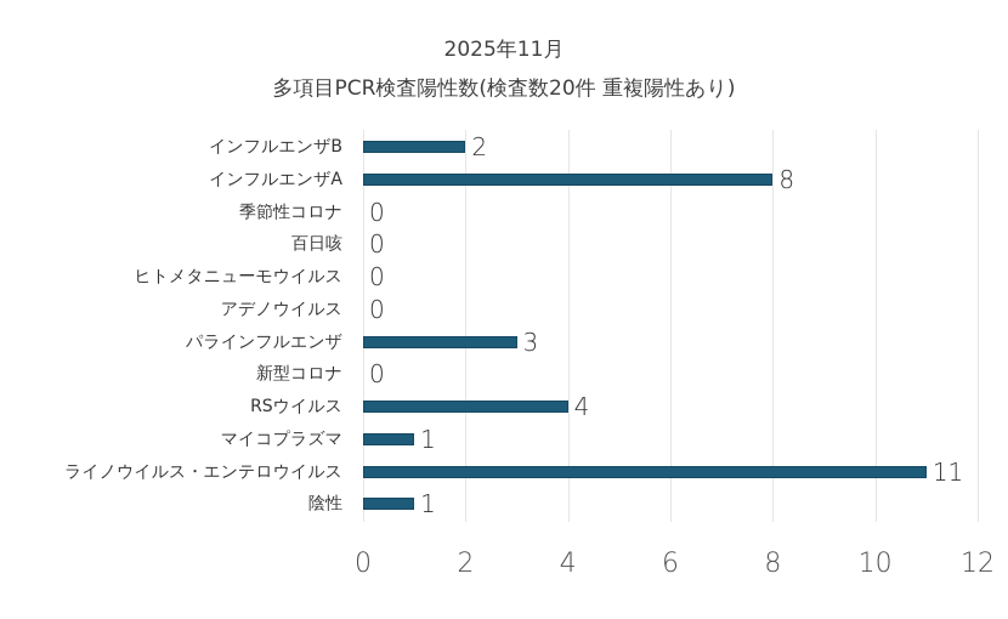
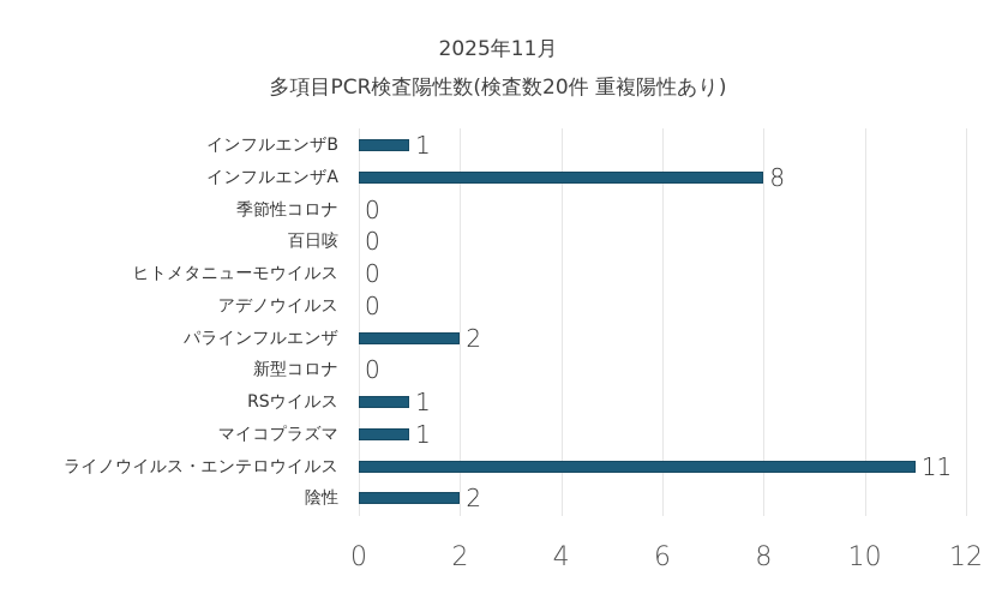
インフルエンザB: 2 -> 1
パラインフルエンザ: 3 -> 2
RSウイルス: 4 -> 1
陰性: 1 -> 2
